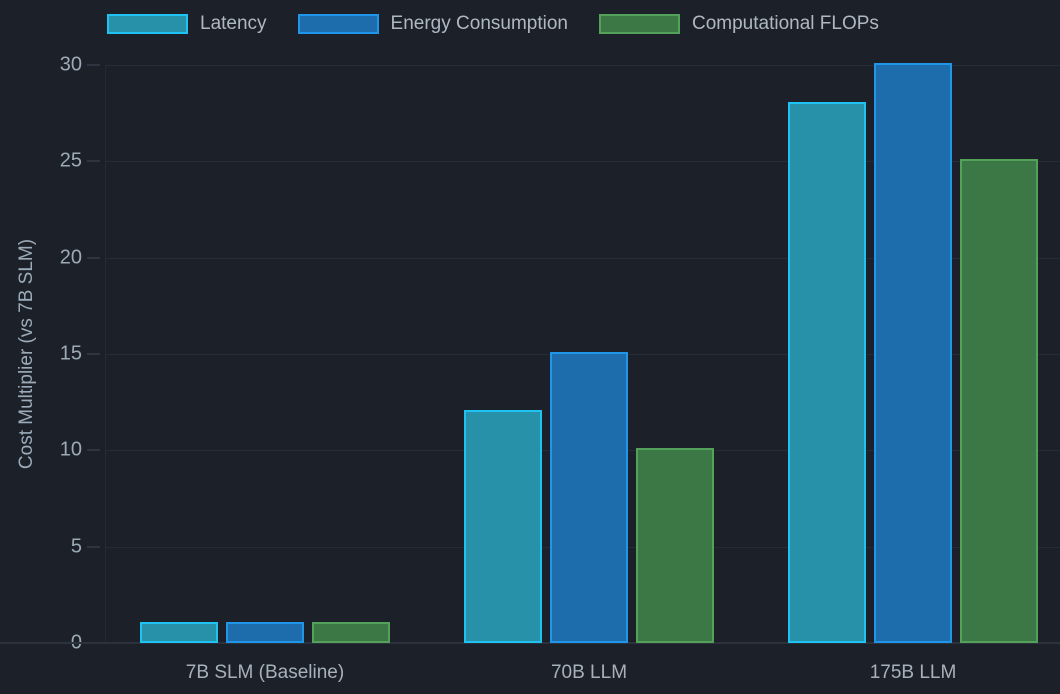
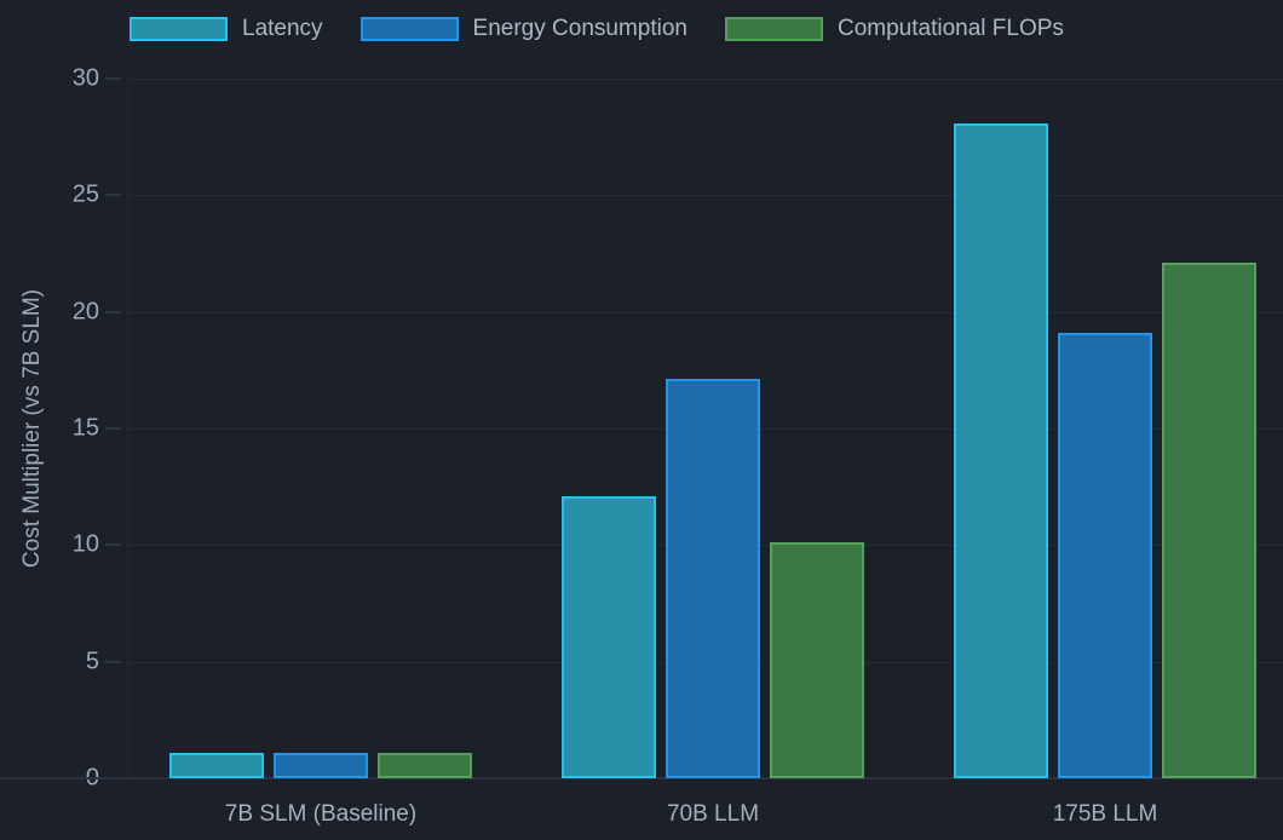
Energy Consumption/70B LLM: 15 -> 17
Energy Consumption/175B LLM: 30 -> 19
Computational FLOPs/175B LLM: 25 -> 22
